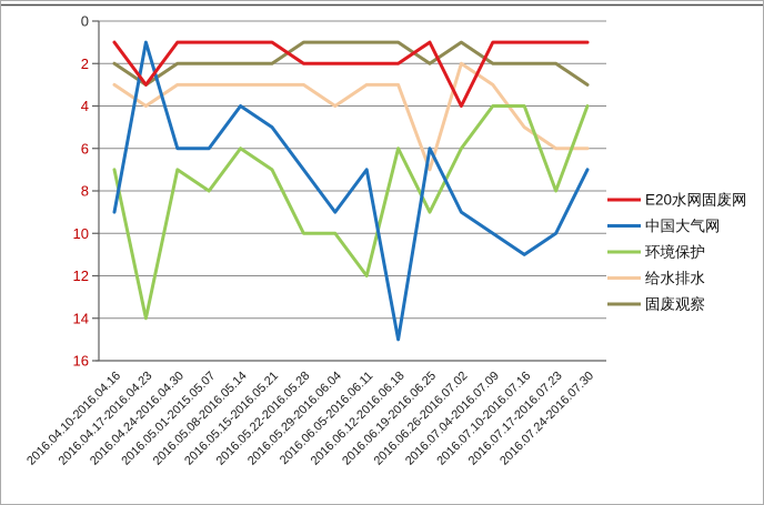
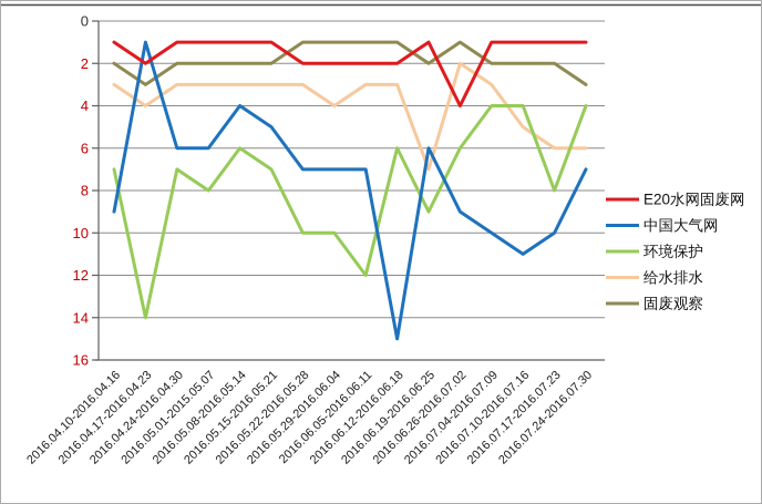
E20水网固废网/2016.04.17-2016.04.23: 3 -> 2
中国大气网/2016.05.29-2016.06.04: 9 -> 7
